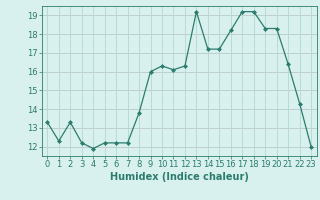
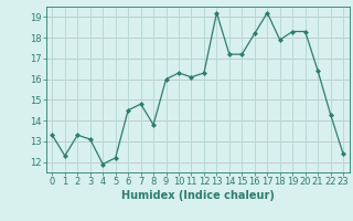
3: 12.2 -> 13.1
6: 12.2 -> 14.5
7: 12.2 -> 14.8
18: 19.2 -> 17.9
23: 12.0 -> 12.4
